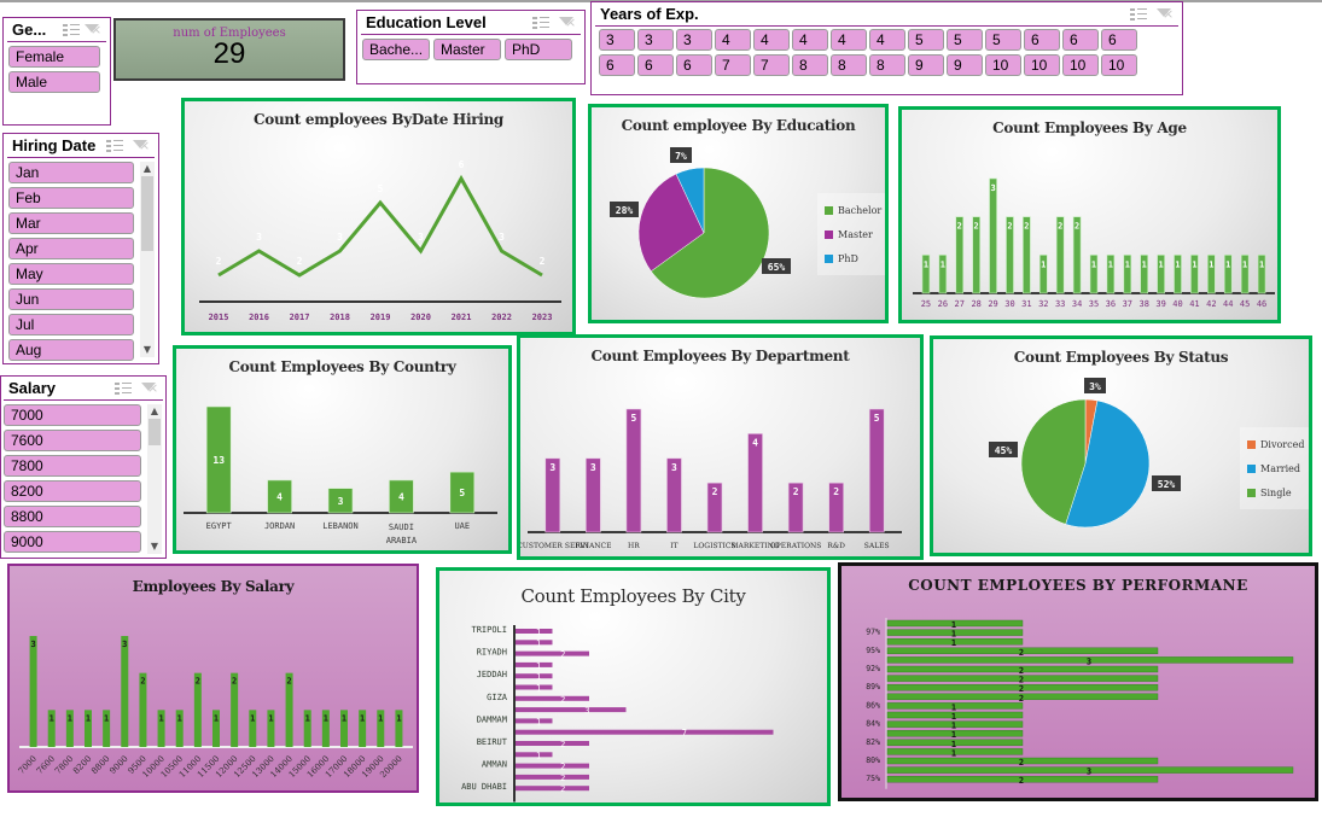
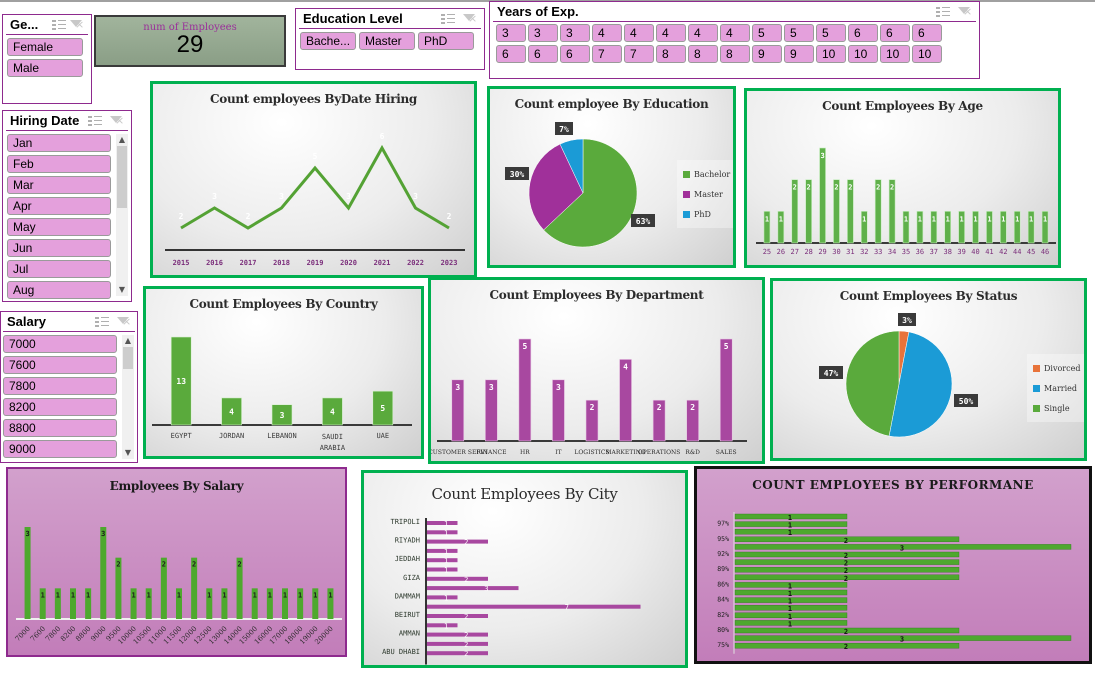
Count employee By Education/Bachelor: 65% -> 63%
Count employee By Education/Master: 28% -> 30%
Count Employees By Status/Married: 52% -> 50%
Count Employees By Status/Single: 45% -> 47%
